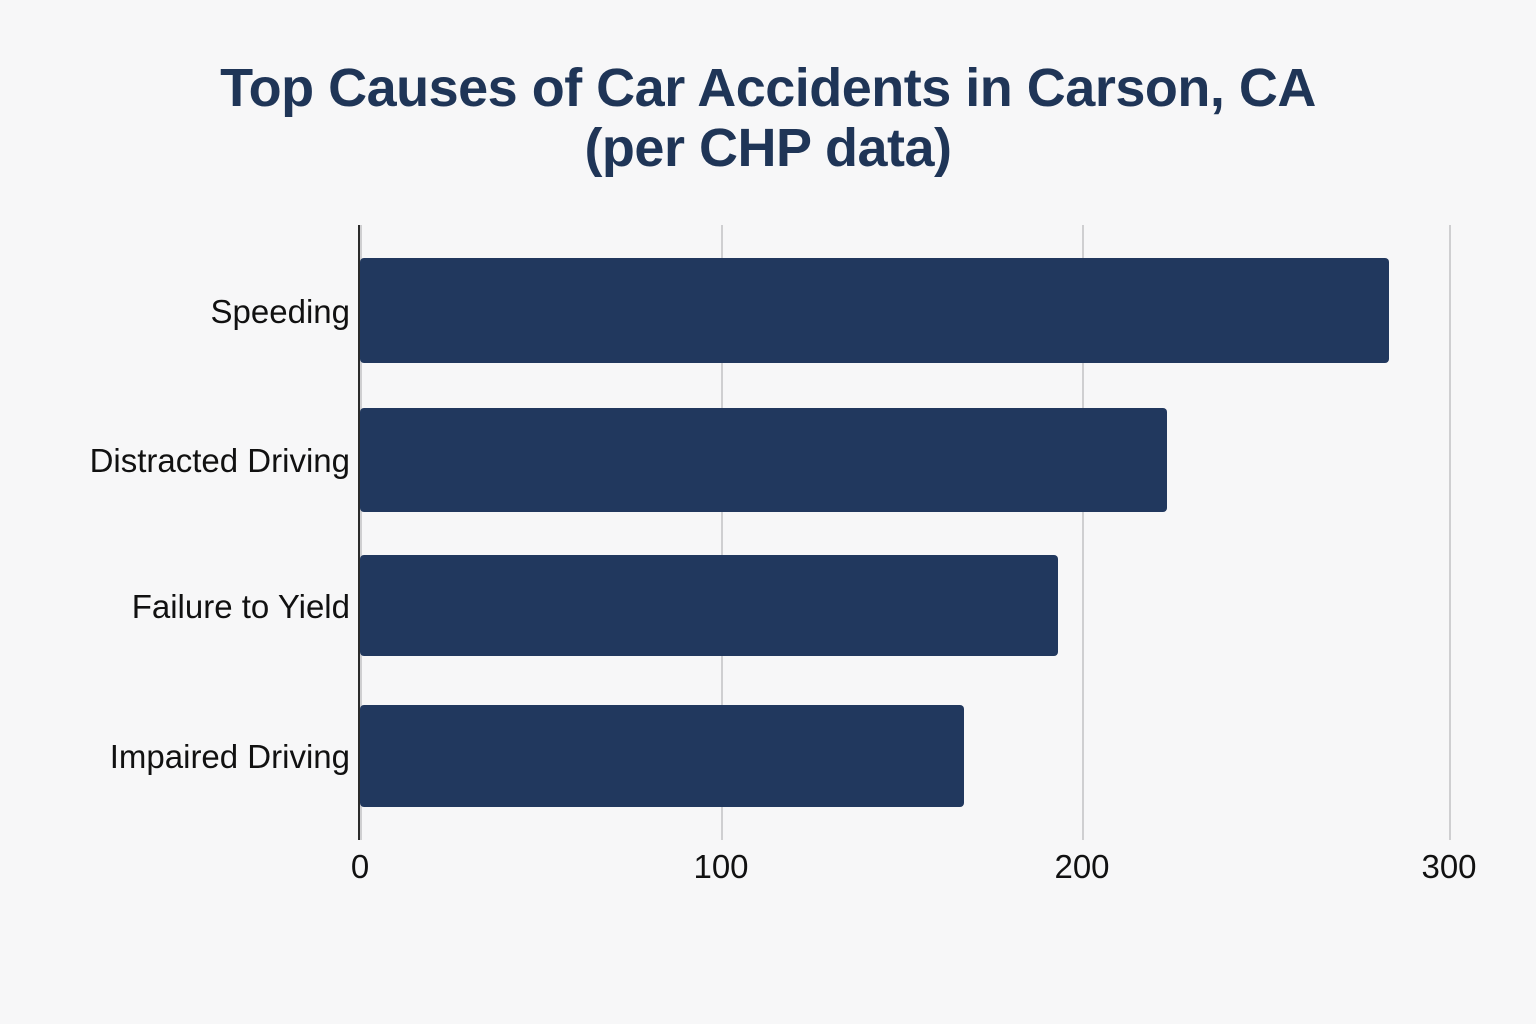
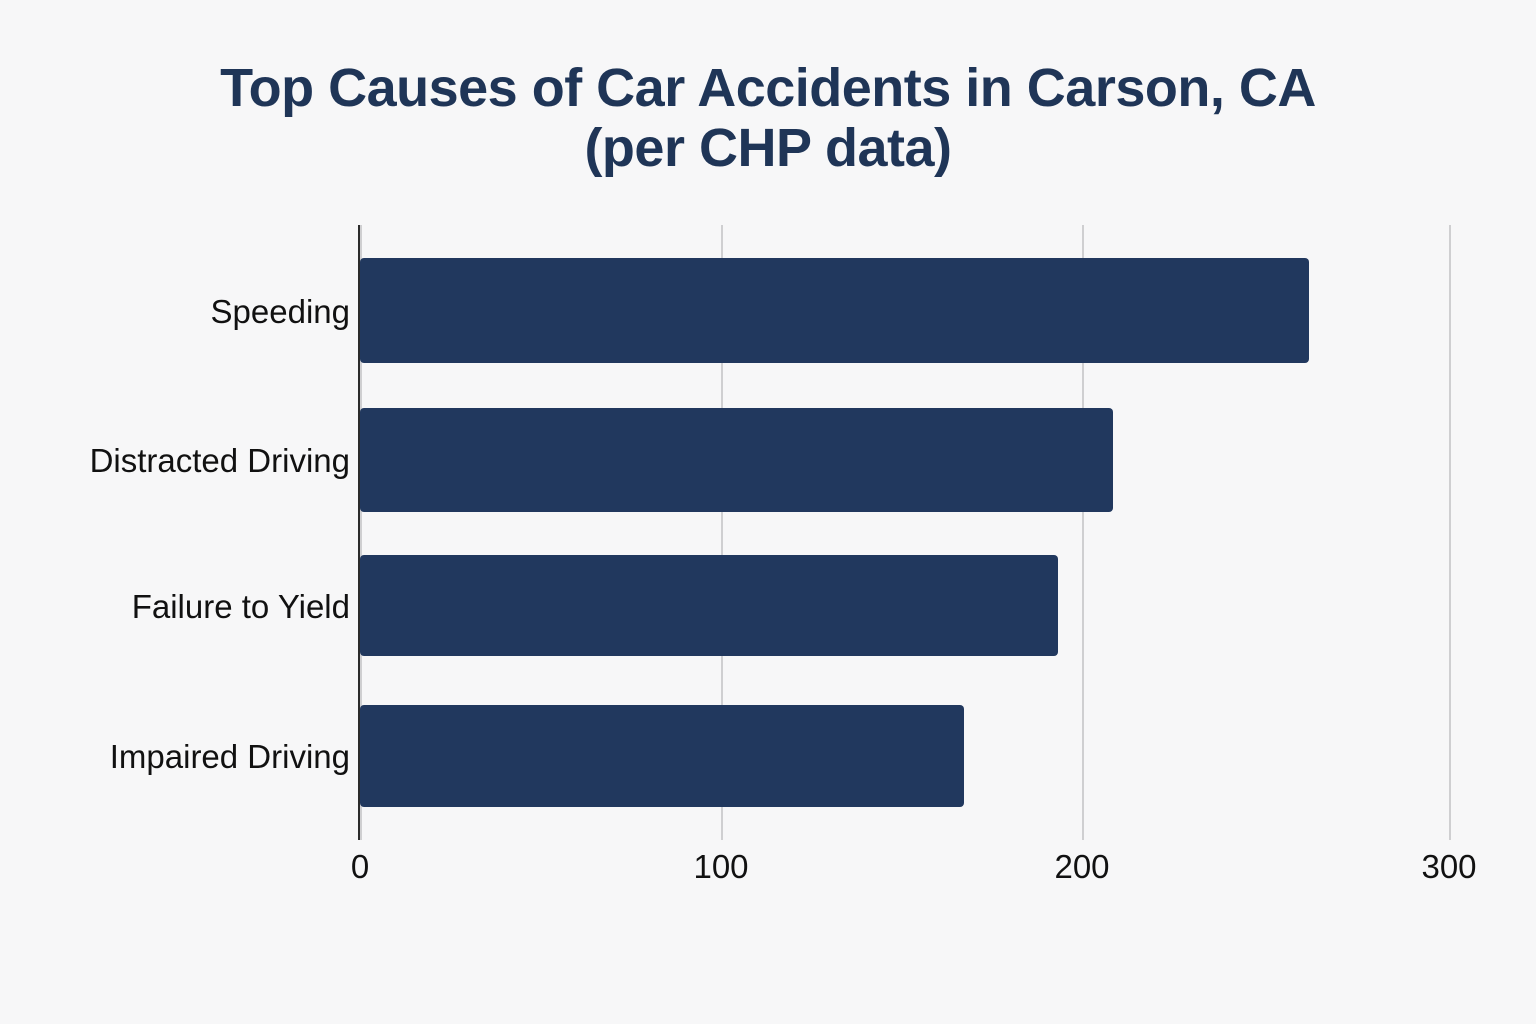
Speeding: 283 -> 261
Distracted Driving: 222 -> 207
